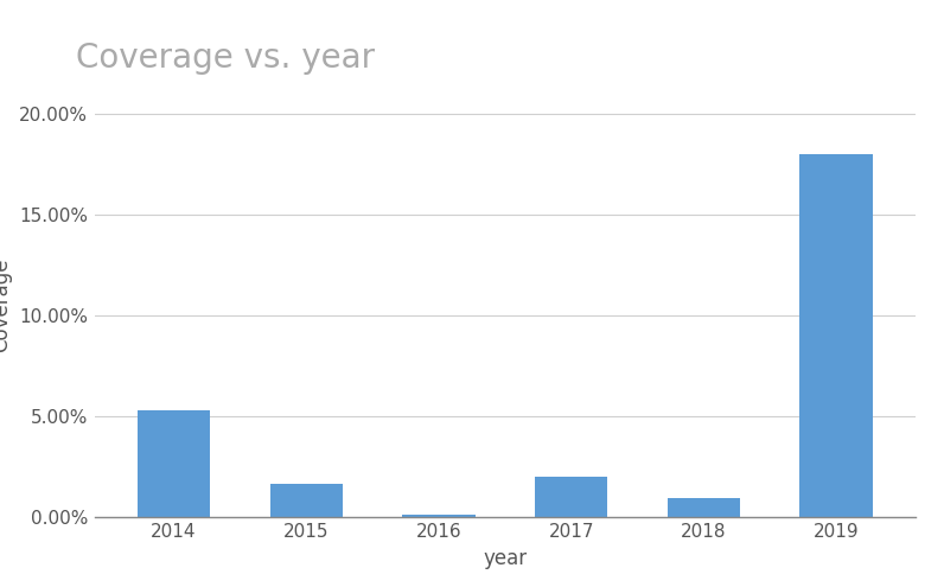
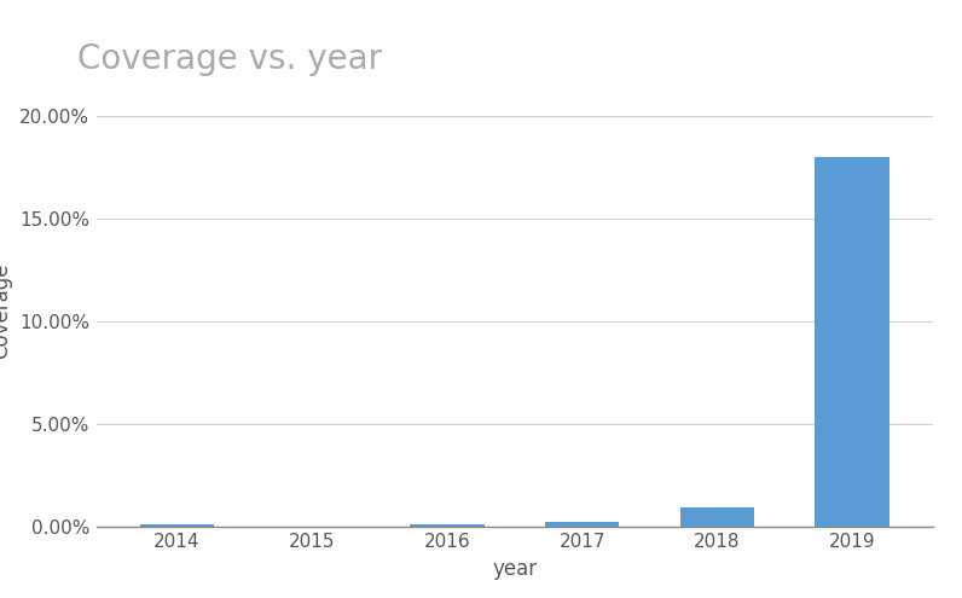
2014: 5.3% -> 0.1%
2015: 1.6% -> 0.0%
2017: 2.0% -> 0.2%
